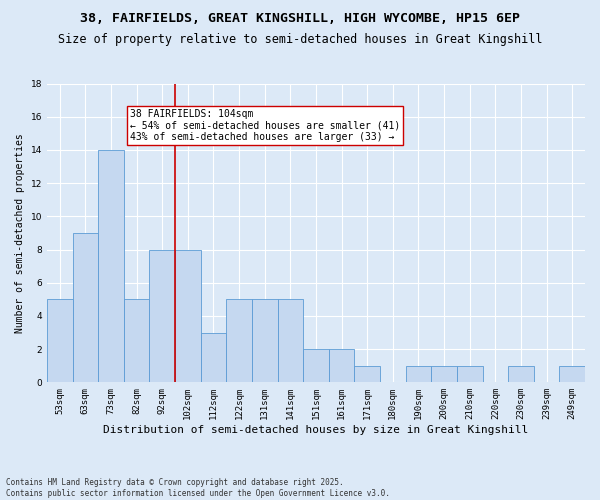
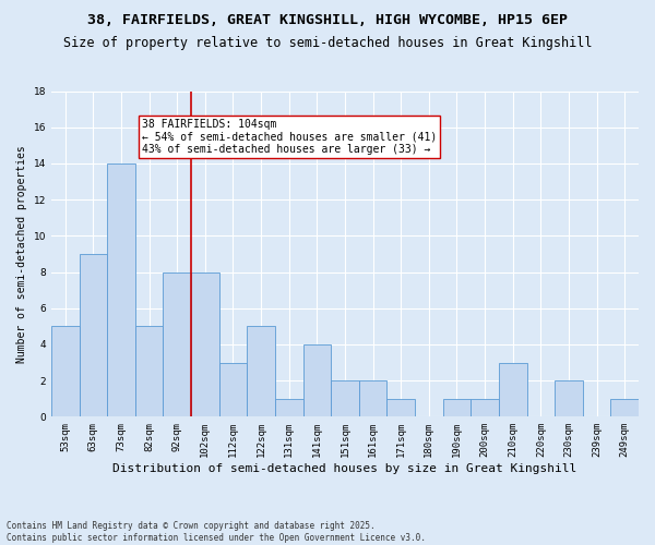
131sqm: 5 -> 1
141sqm: 5 -> 4
210sqm: 1 -> 3
230sqm: 1 -> 2
